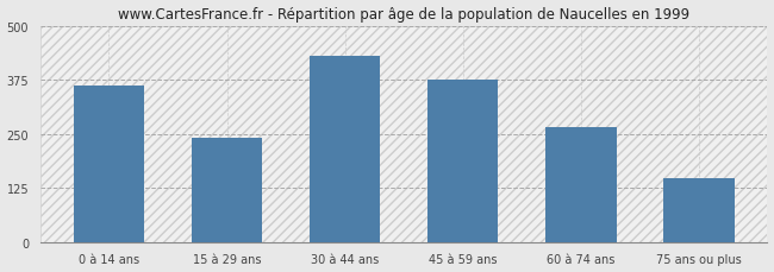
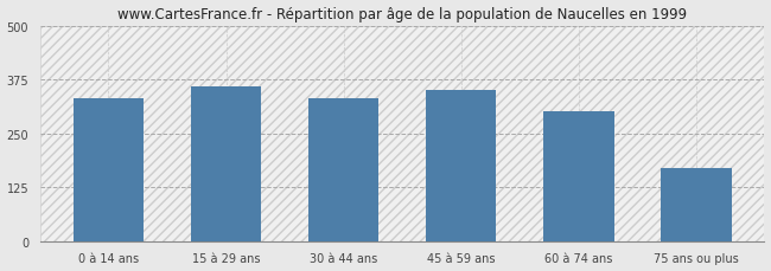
0 à 14 ans: 362 -> 330
15 à 29 ans: 240 -> 360
30 à 44 ans: 430 -> 330
45 à 59 ans: 376 -> 350
60 à 74 ans: 265 -> 300
75 ans ou plus: 148 -> 170
